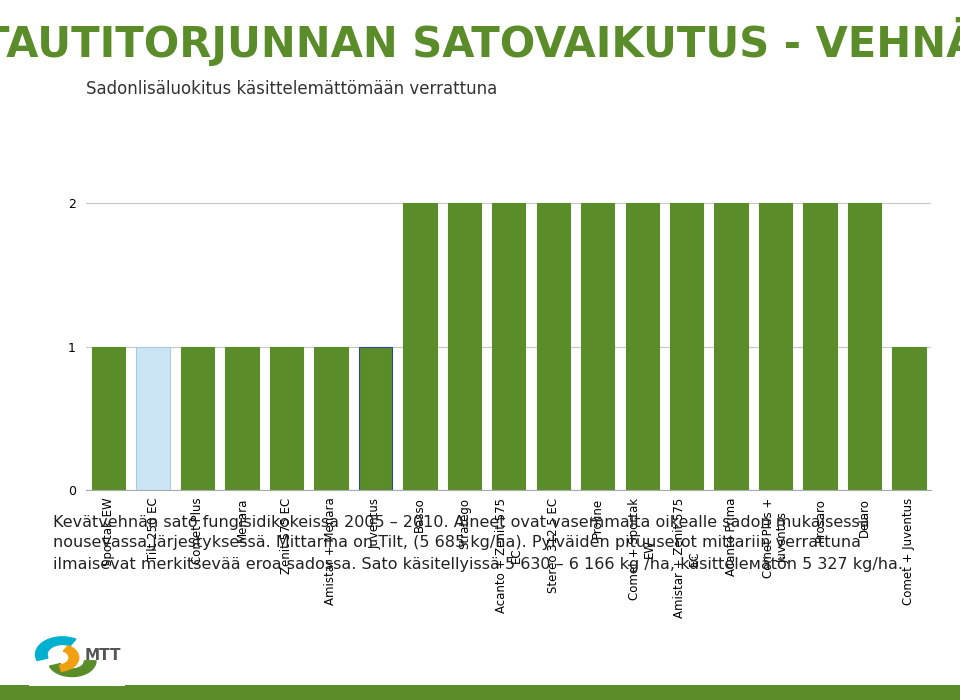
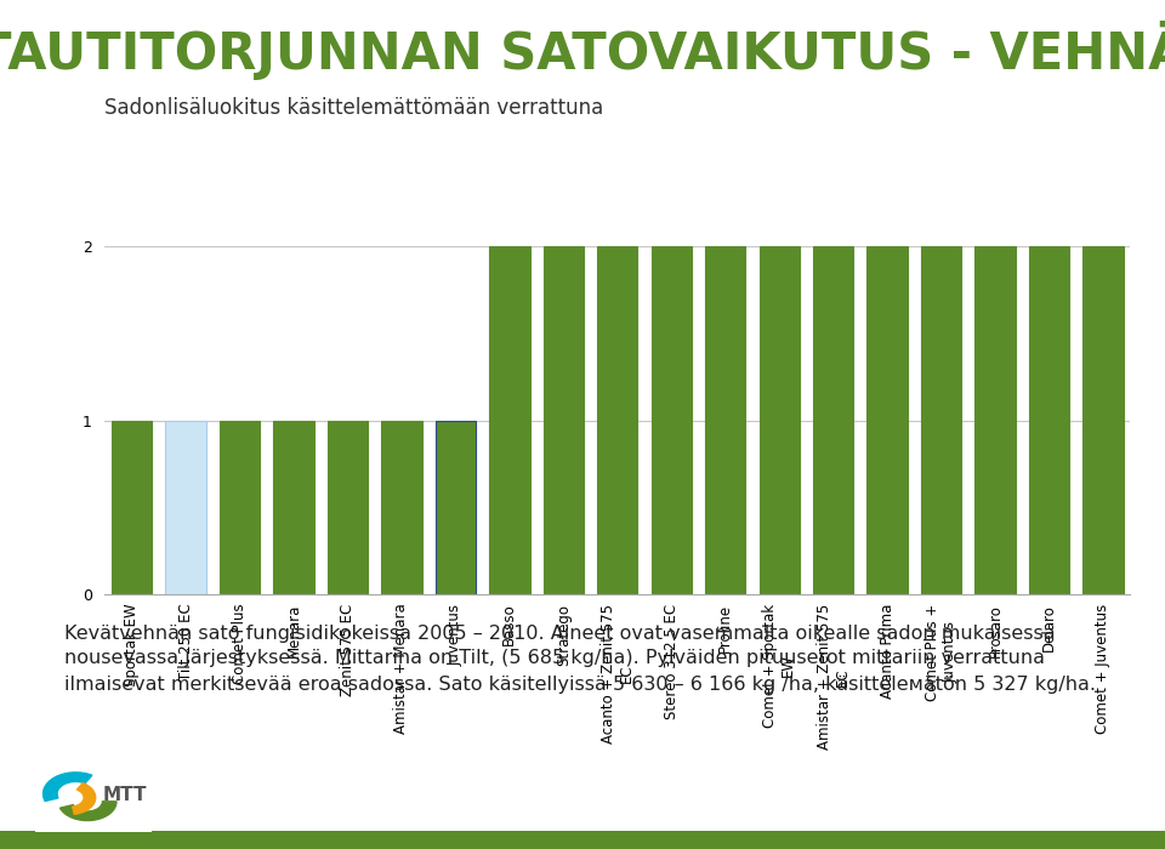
Comet + Juventus: 1 -> 2
